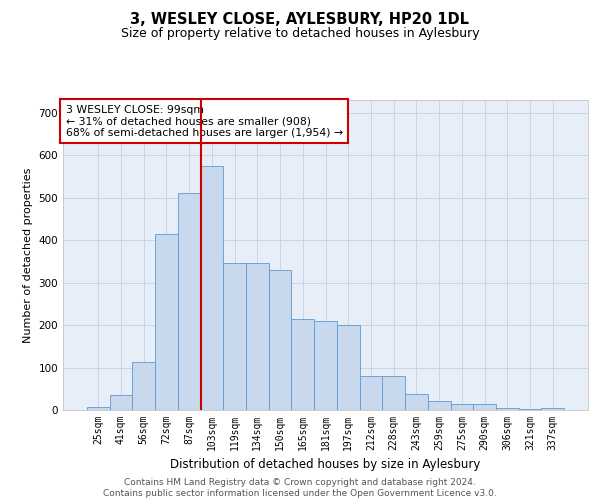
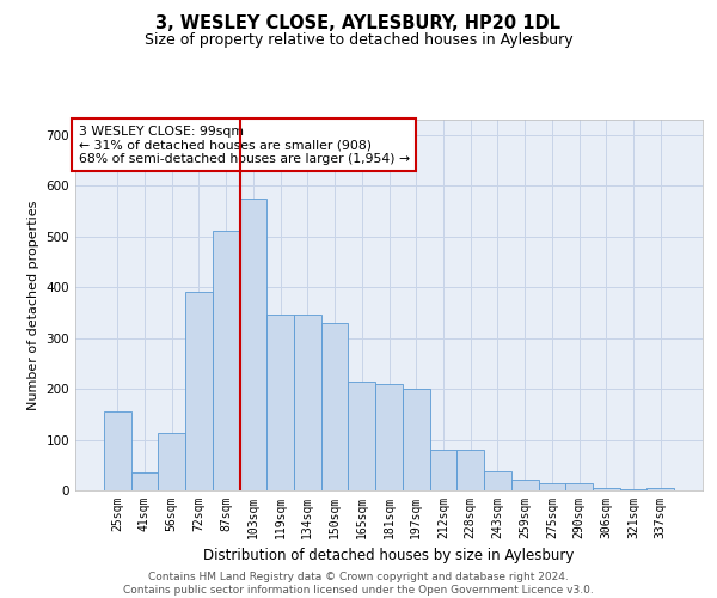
25sqm: 7 -> 155
72sqm: 415 -> 390
